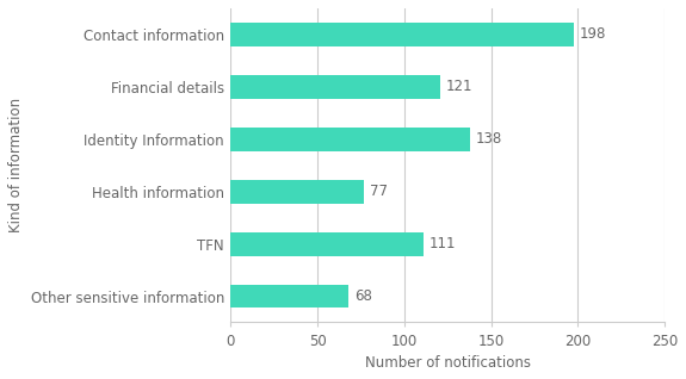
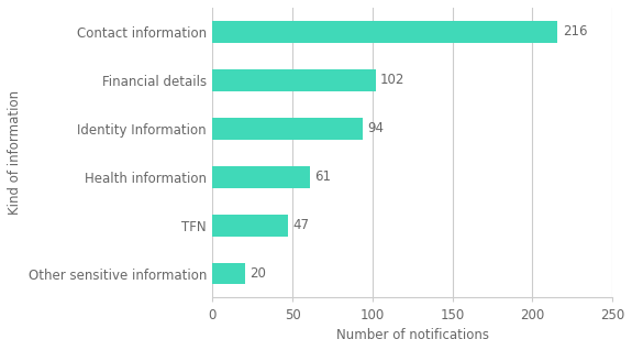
Contact information: 198 -> 216
Financial details: 121 -> 102
Identity Information: 138 -> 94
Health information: 77 -> 61
TFN: 111 -> 47
Other sensitive information: 68 -> 20
